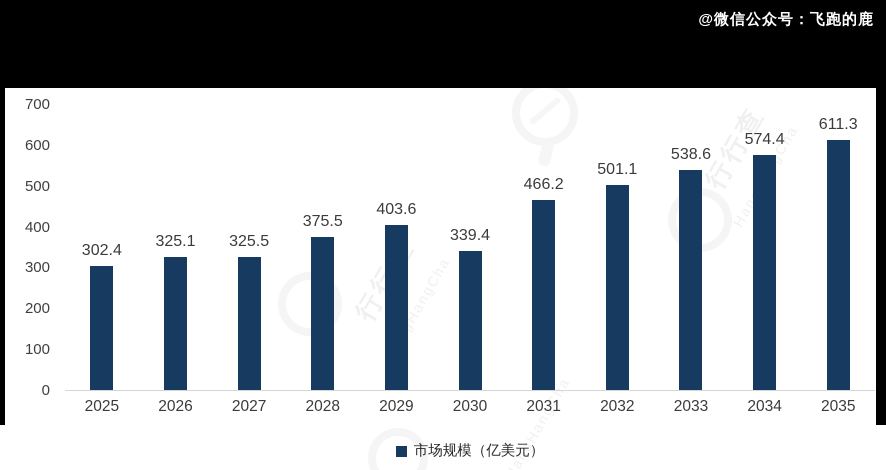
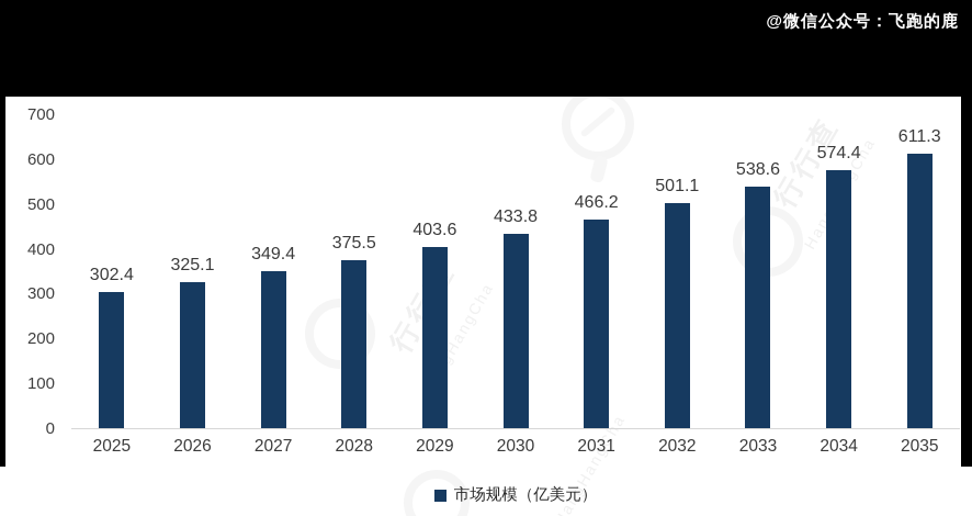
2027: 325.5 -> 349.4
2030: 339.4 -> 433.8
